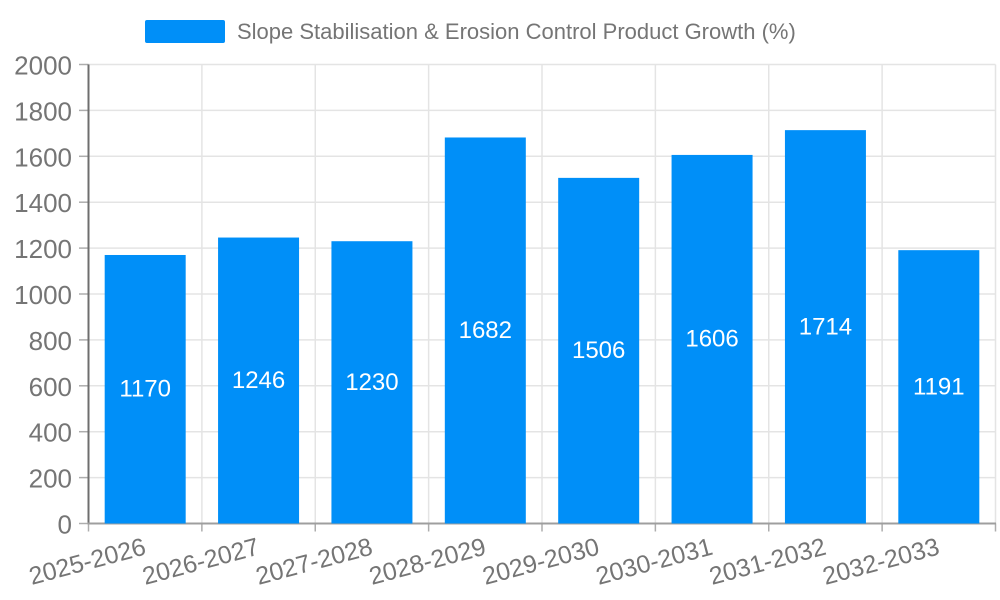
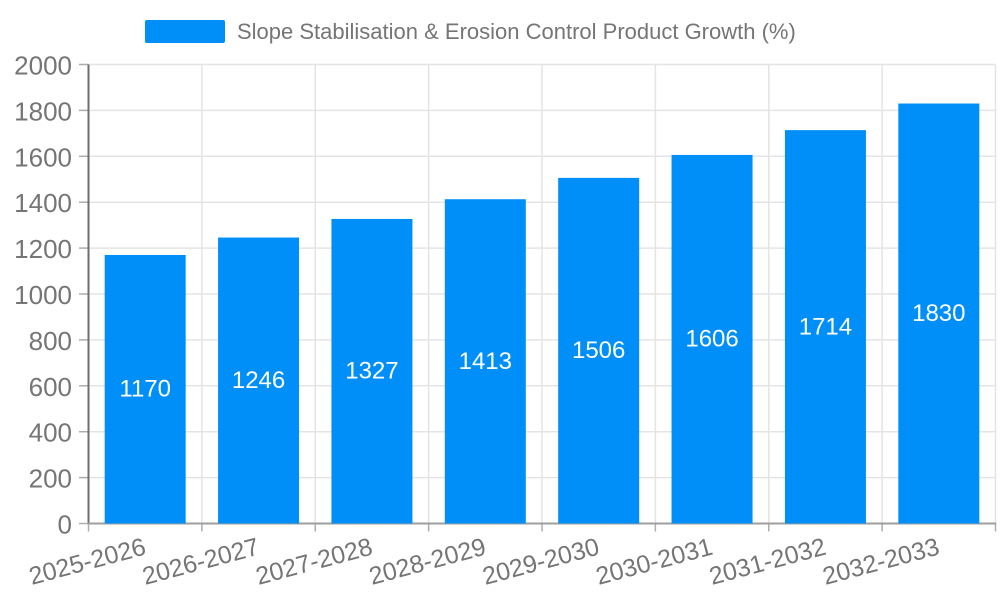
2027-2028: 1230 -> 1327
2028-2029: 1682 -> 1413
2032-2033: 1191 -> 1830
